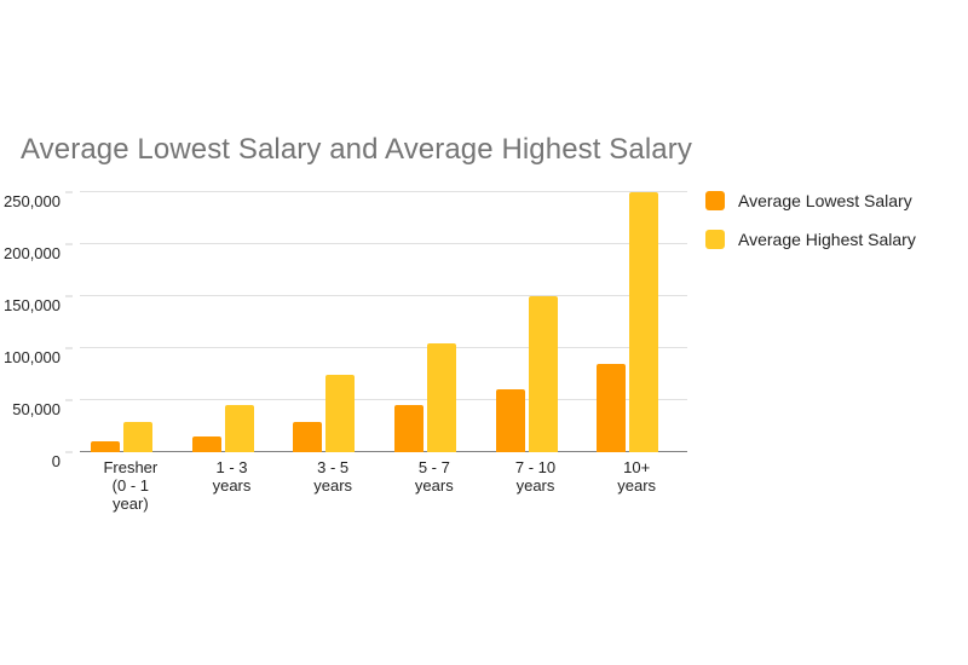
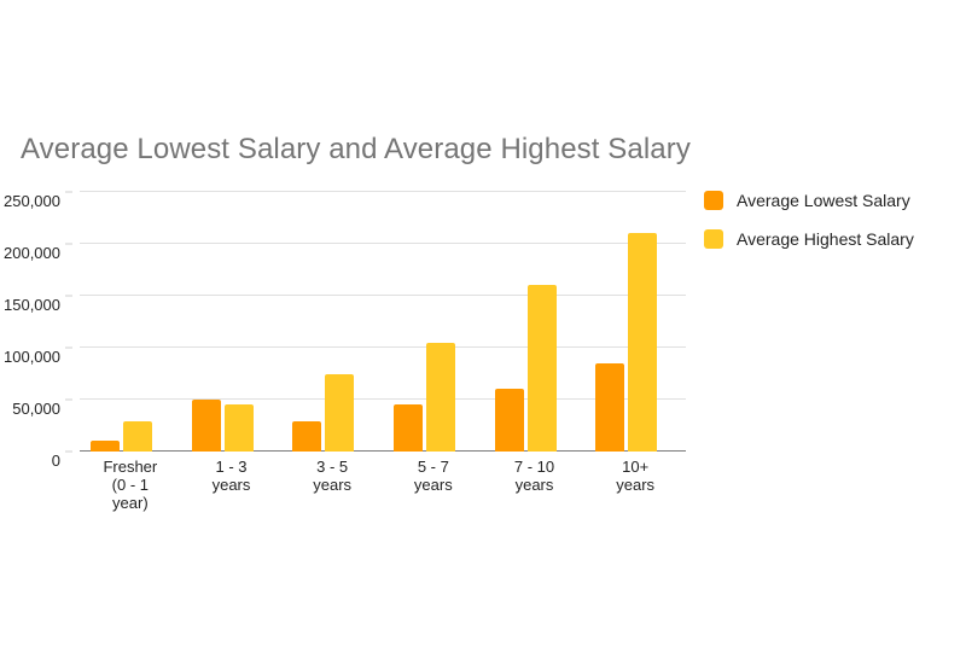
Average Lowest Salary/1 - 3 years: 20000 -> 50000
Average Highest Salary/7 - 10 years: 150000 -> 160000
Average Highest Salary/10+ years: 250000 -> 210000
